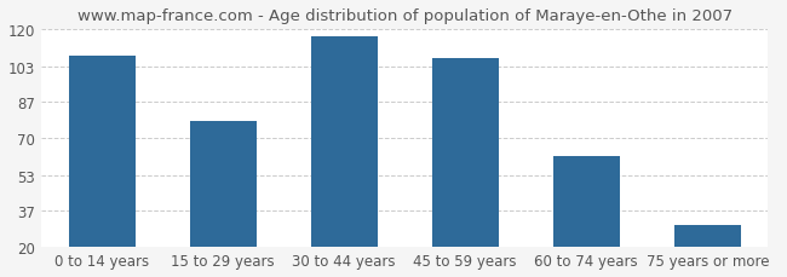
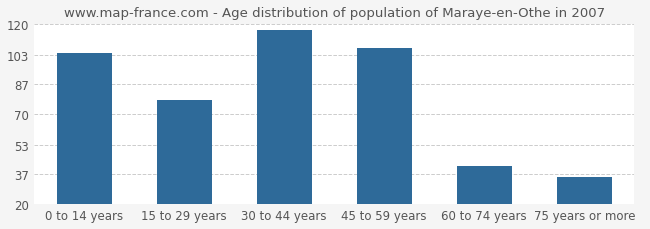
0 to 14 years: 108 -> 104
60 to 74 years: 62 -> 41
75 years or more: 30 -> 35
